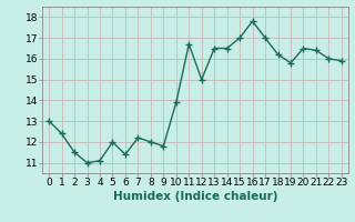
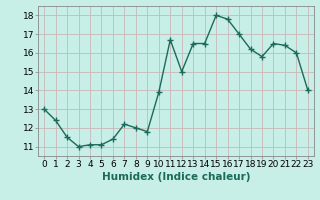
5: 12.0 -> 11.1
15: 17.0 -> 18.0
23: 15.9 -> 14.0
